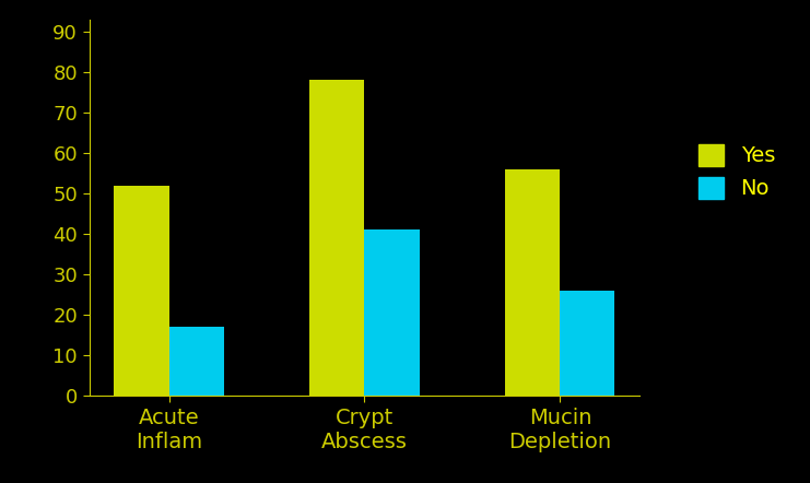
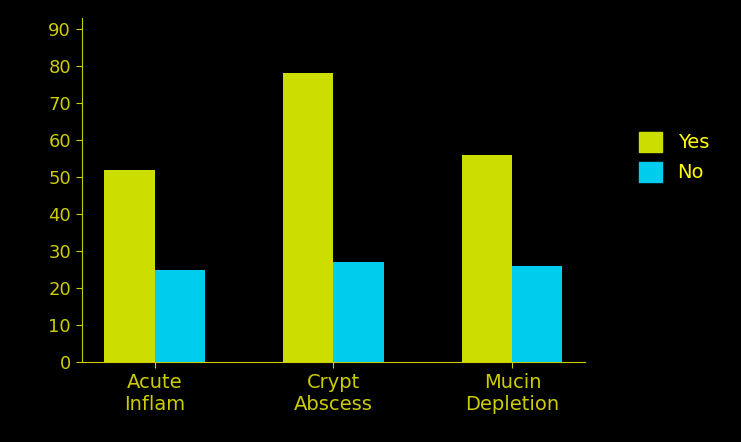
No/Acute Inflam: 17 -> 25
No/Crypt Abscess: 41 -> 27
